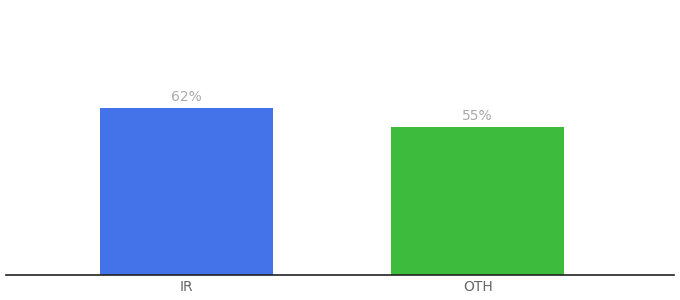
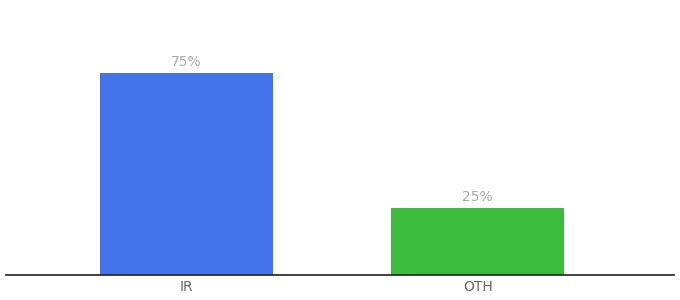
IR: 62% -> 75%
OTH: 55% -> 25%
